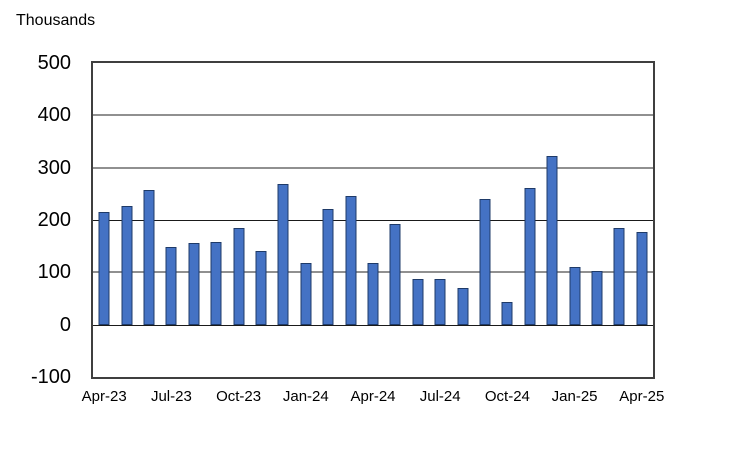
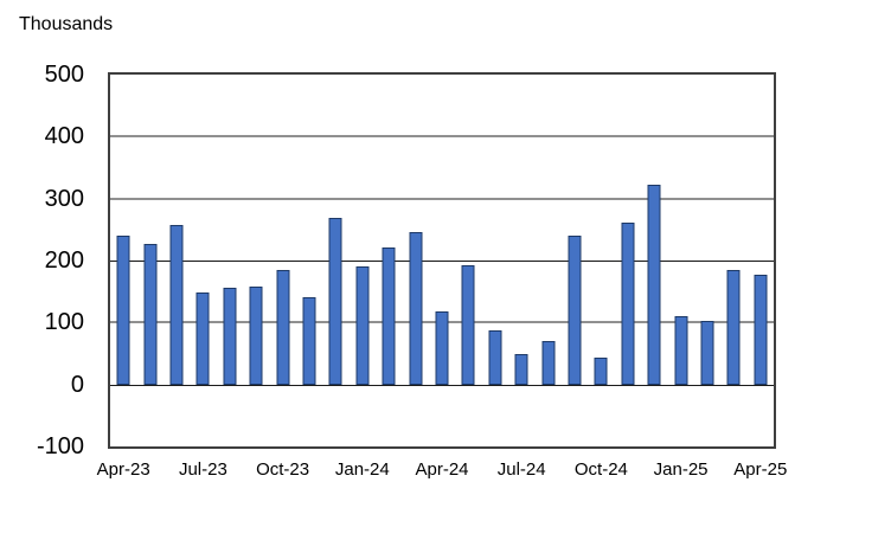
Apr-23: 220 -> 240
Jan-24: 120 -> 190
Jul-24: 90 -> 50
